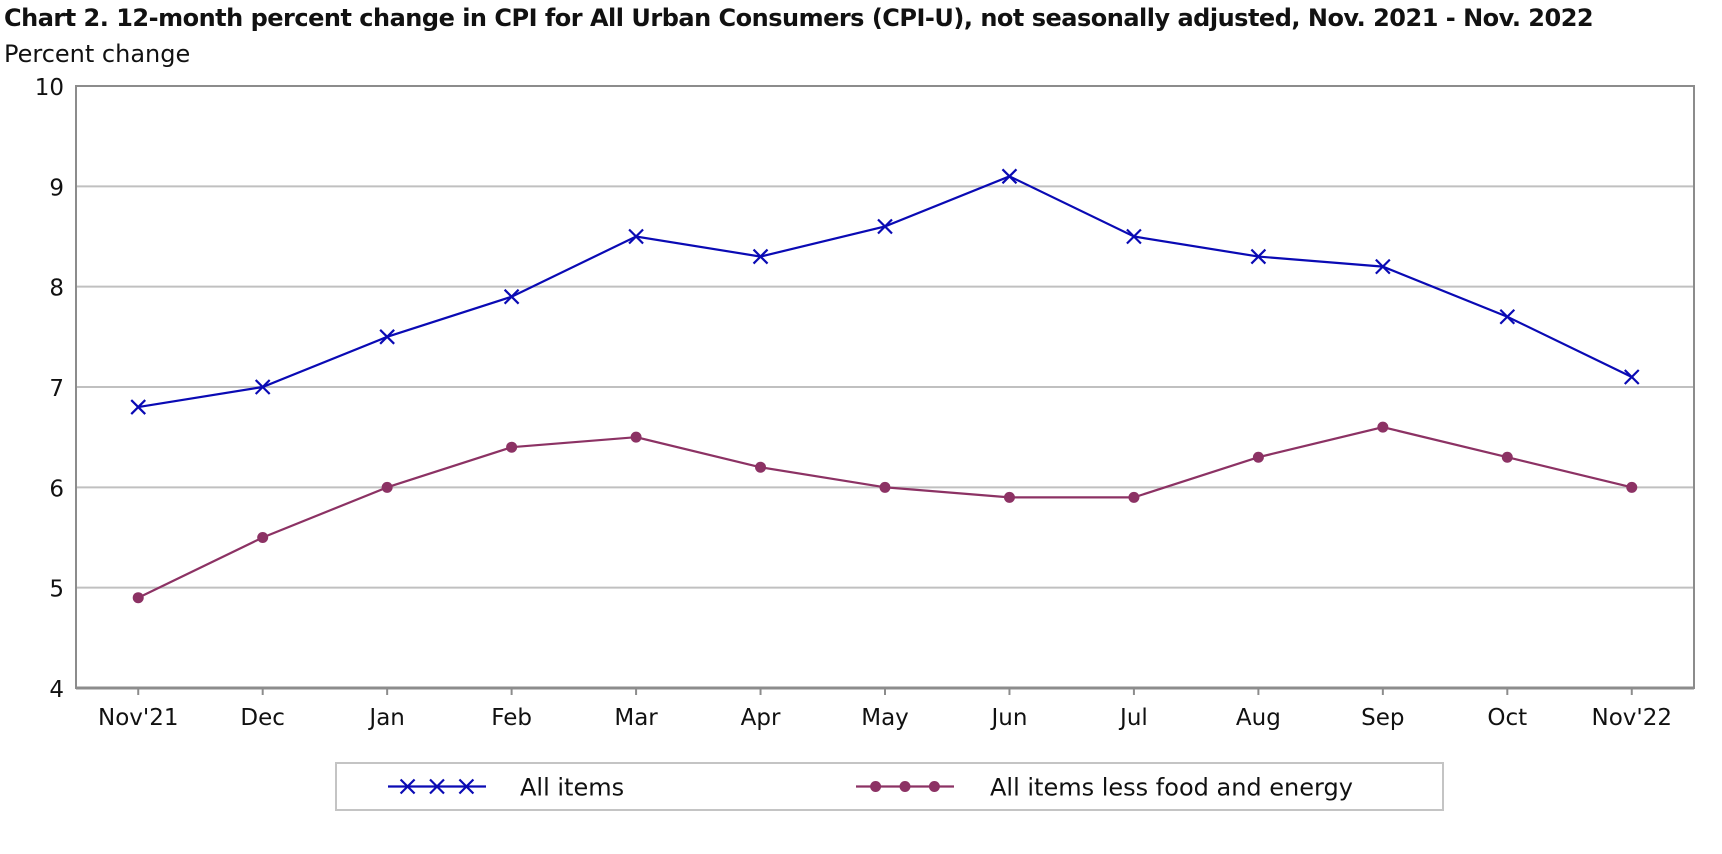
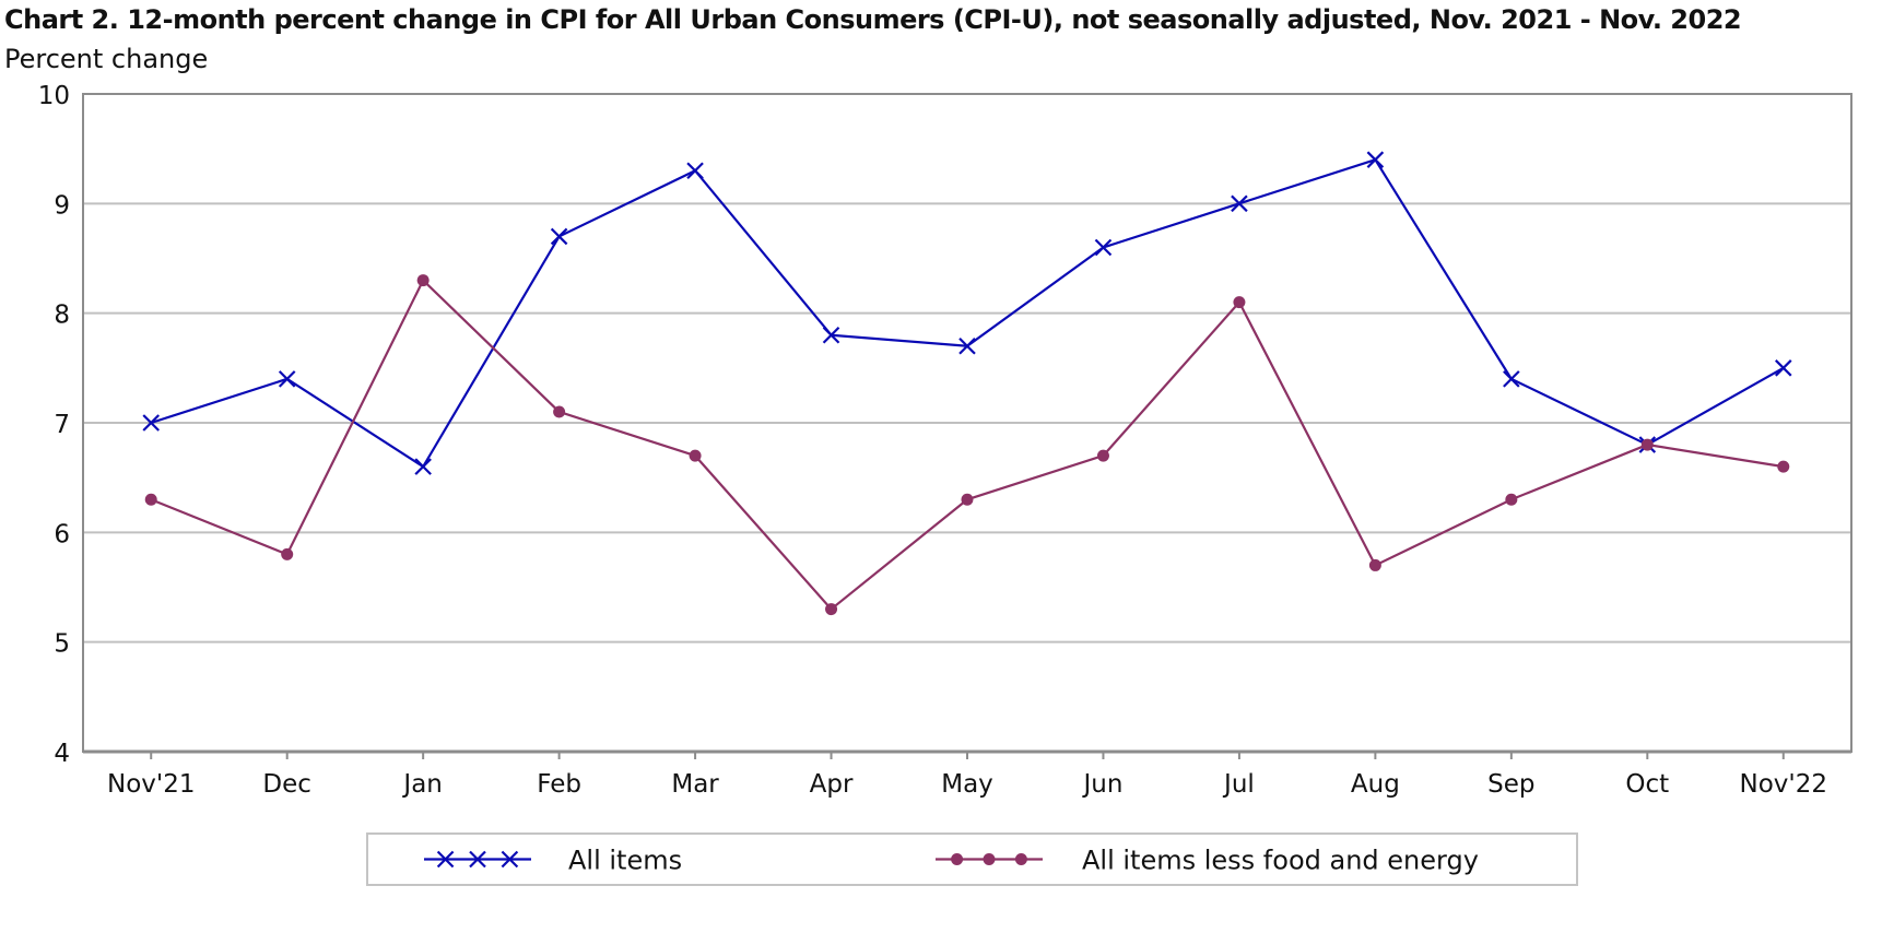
All items/Nov'21: 6.8 -> 7.0
All items less food and energy/Nov'21: 4.9 -> 6.3
All items/Dec: 7.0 -> 7.4
All items less food and energy/Dec: 5.5 -> 5.8
All items/Jan: 7.5 -> 6.6
All items less food and energy/Jan: 6.0 -> 8.3
All items/Feb: 7.9 -> 8.7
All items less food and energy/Feb: 6.4 -> 7.1
All items/Mar: 8.5 -> 9.3
All items less food and energy/Mar: 6.5 -> 6.7
All items/Apr: 8.3 -> 7.8
All items less food and energy/Apr: 6.2 -> 5.3
All items/May: 8.6 -> 7.7
All items less food and energy/May: 6.0 -> 6.3
All items/Jun: 9.1 -> 8.6
All items less food and energy/Jun: 5.9 -> 6.7
All items/Jul: 8.5 -> 9.0
All items less food and energy/Jul: 5.9 -> 8.1
All items/Aug: 8.3 -> 9.4
All items less food and energy/Aug: 6.3 -> 5.7
All items/Sep: 8.2 -> 7.4
All items less food and energy/Sep: 6.6 -> 6.3
All items/Oct: 7.7 -> 6.8
All items less food and energy/Oct: 6.3 -> 6.8
All items/Nov'22: 7.1 -> 7.5
All items less food and energy/Nov'22: 6.0 -> 6.6
